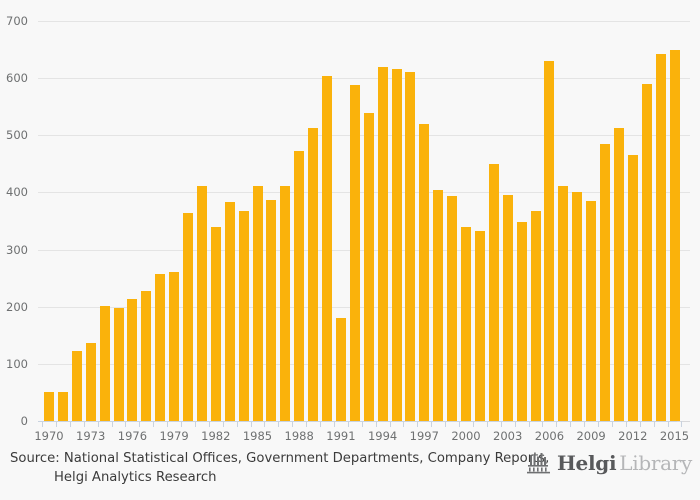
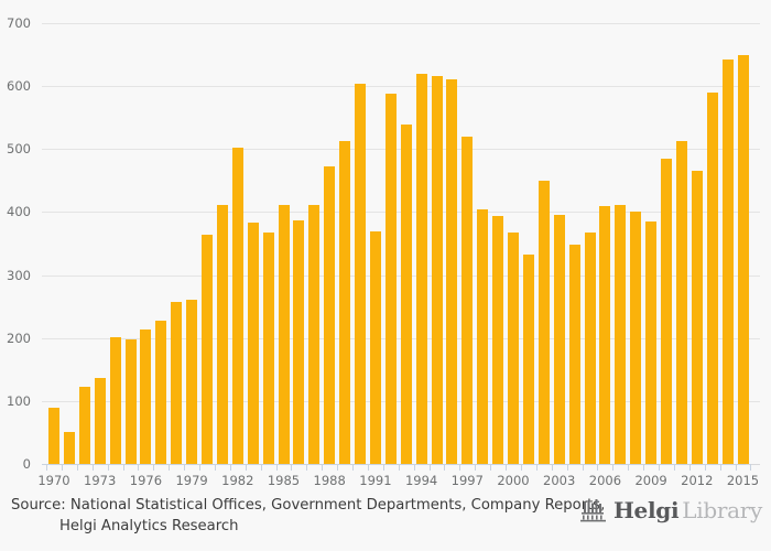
1970: 50 -> 90
1982: 340 -> 500
1991: 180 -> 370
2000: 340 -> 370
2006: 630 -> 410
